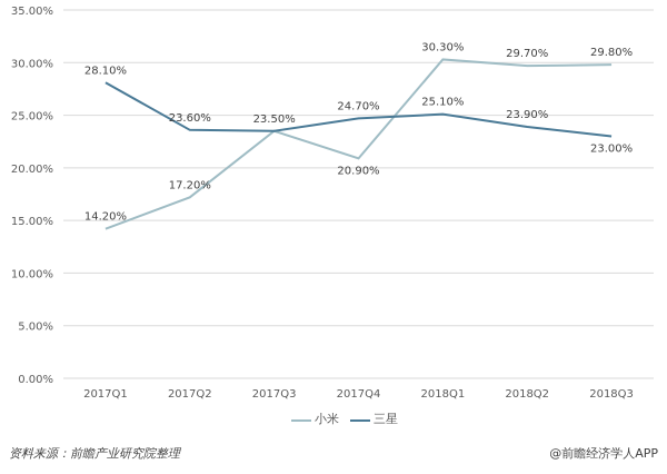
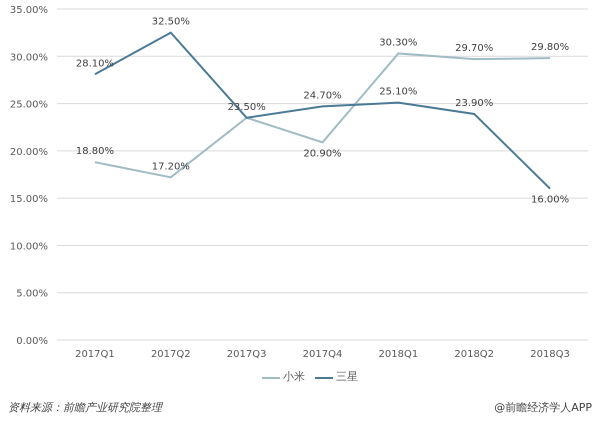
小米/2017Q1: 14.20% -> 18.80%
三星/2017Q2: 23.60% -> 32.50%
三星/2018Q3: 23.00% -> 16.00%
